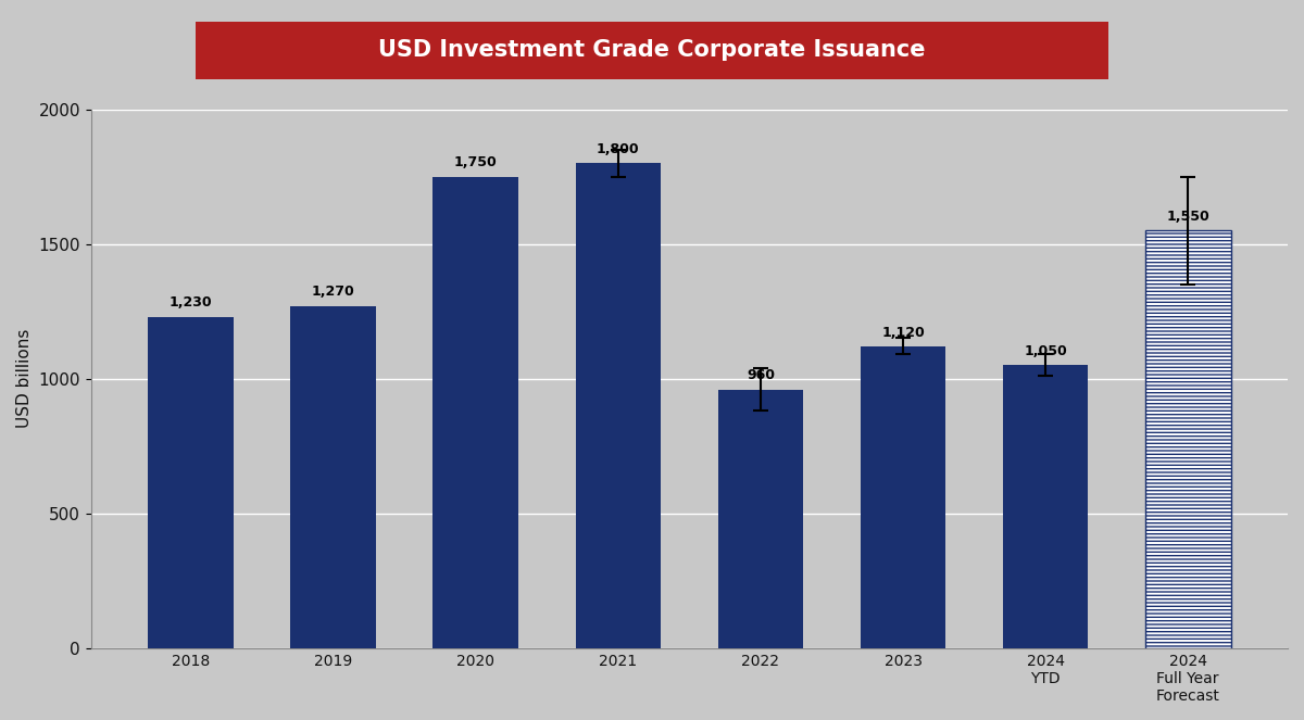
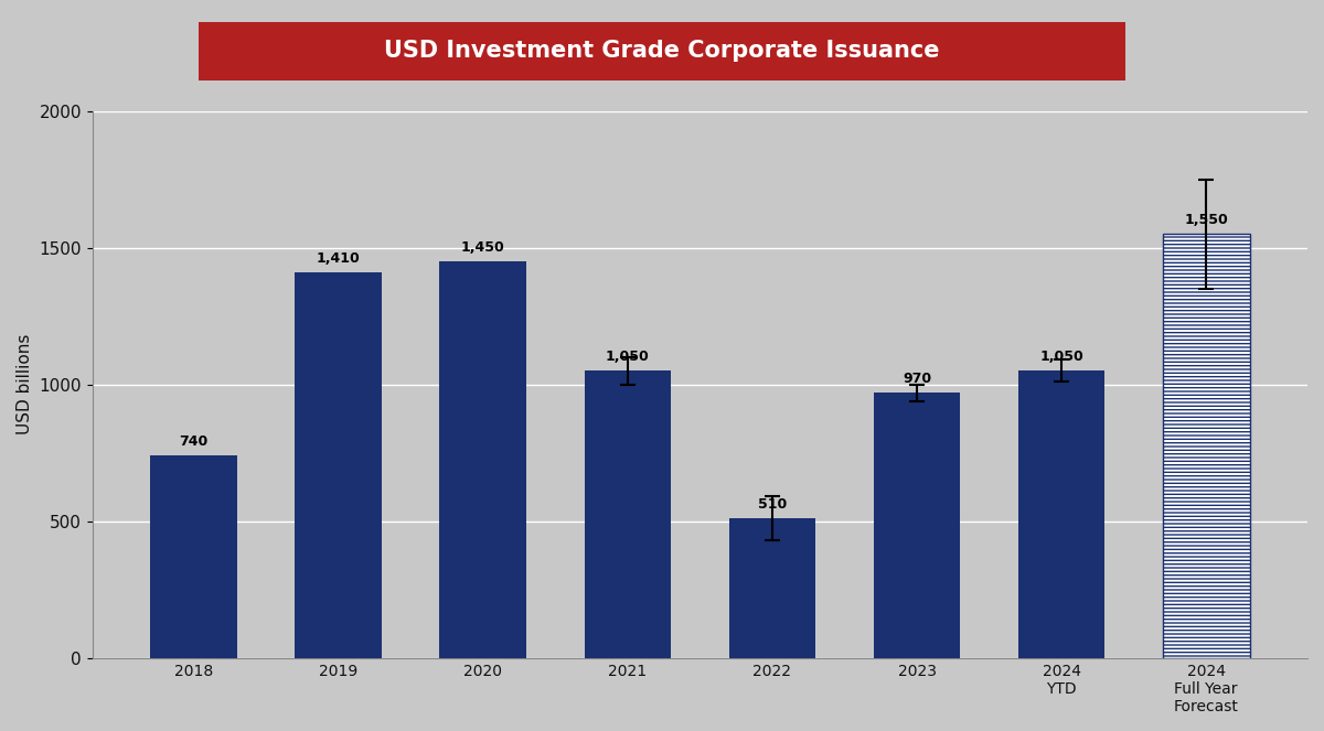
2018: 1,230 -> 740
2019: 1,270 -> 1,410
2020: 1,750 -> 1,450
2021: 1,800 -> 1,050
2022: 960 -> 510
2023: 1,120 -> 970
